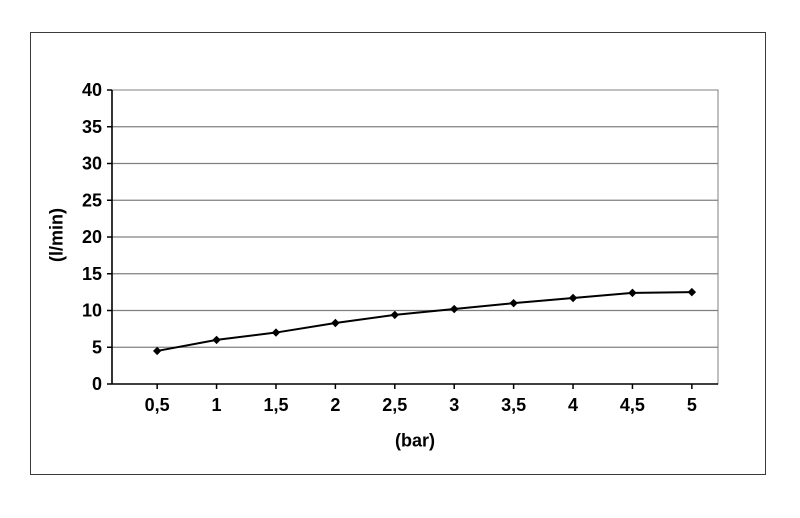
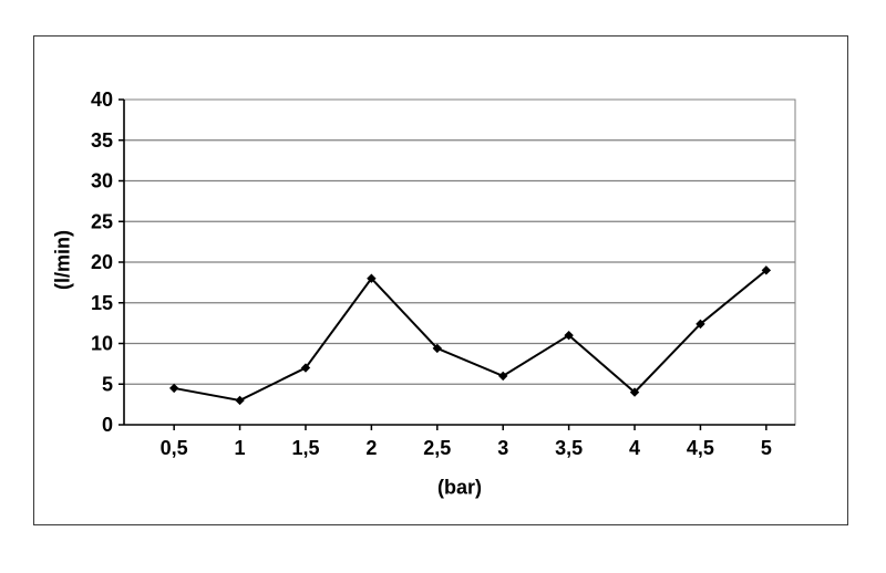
1: 6 -> 3
2: 8 -> 18
3: 10 -> 6
4: 12 -> 4
5: 12 -> 19
